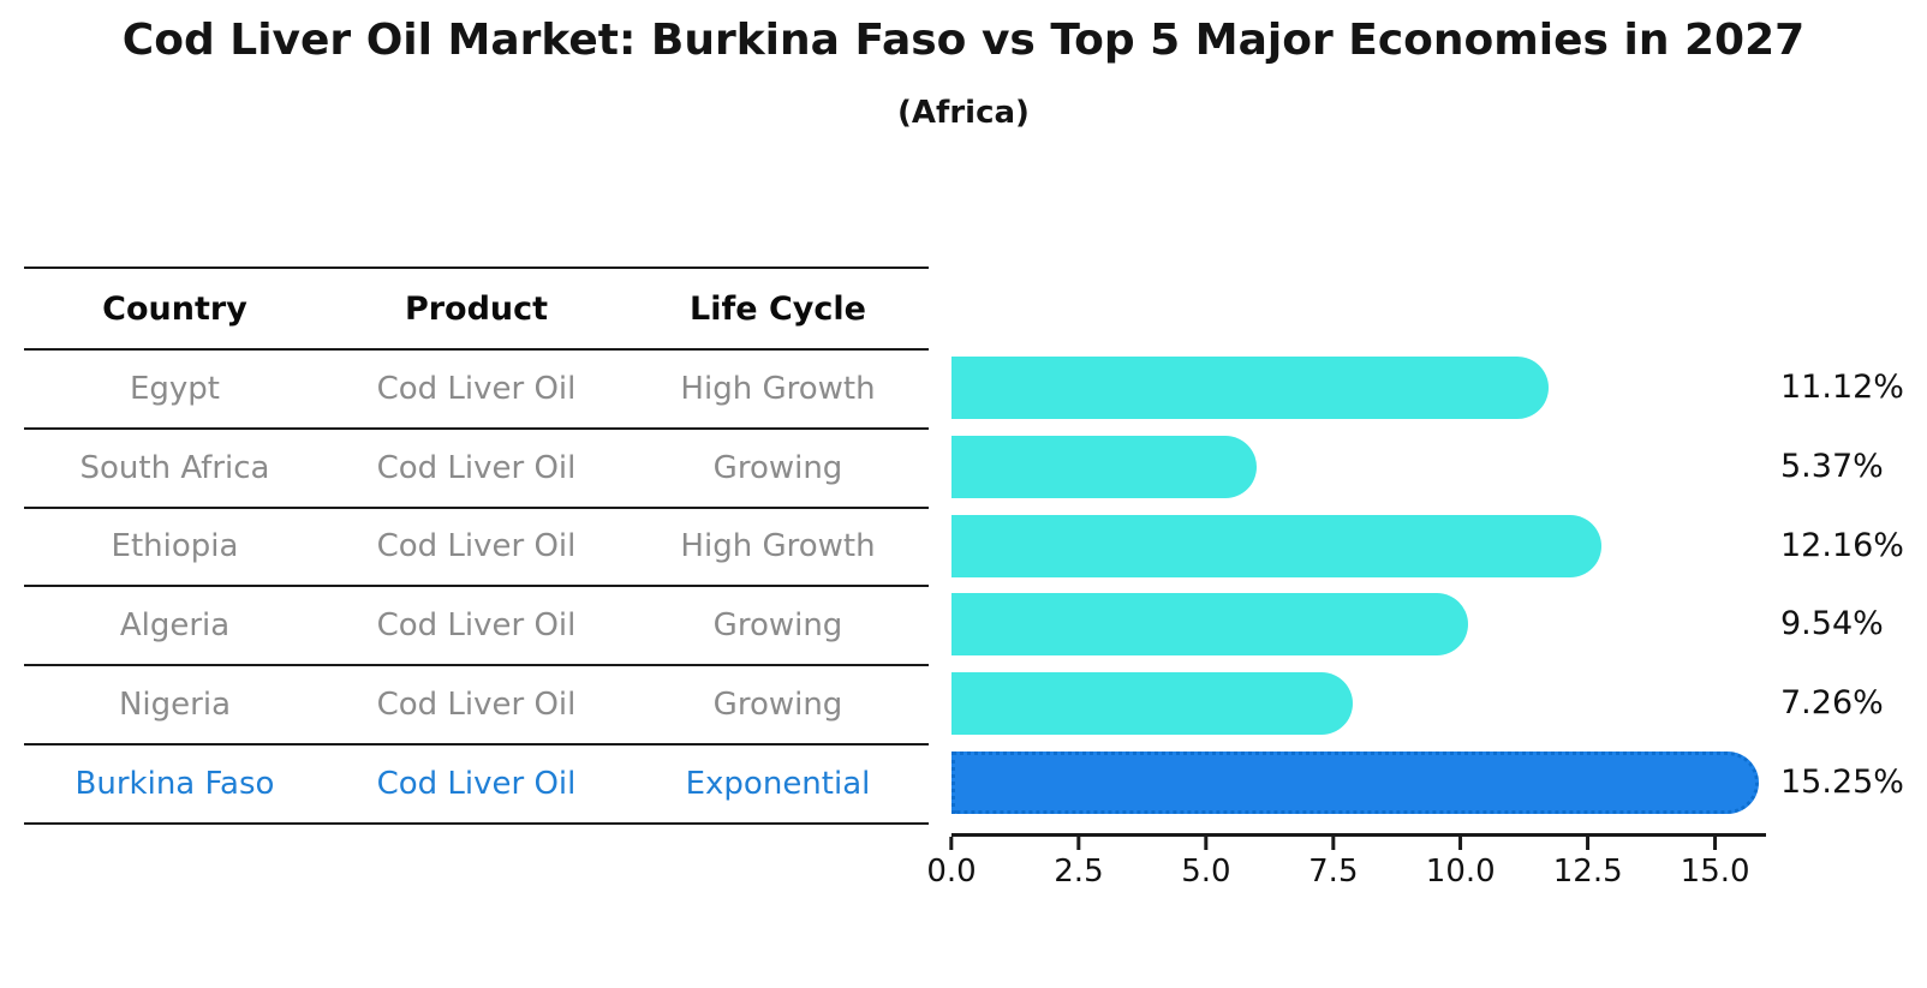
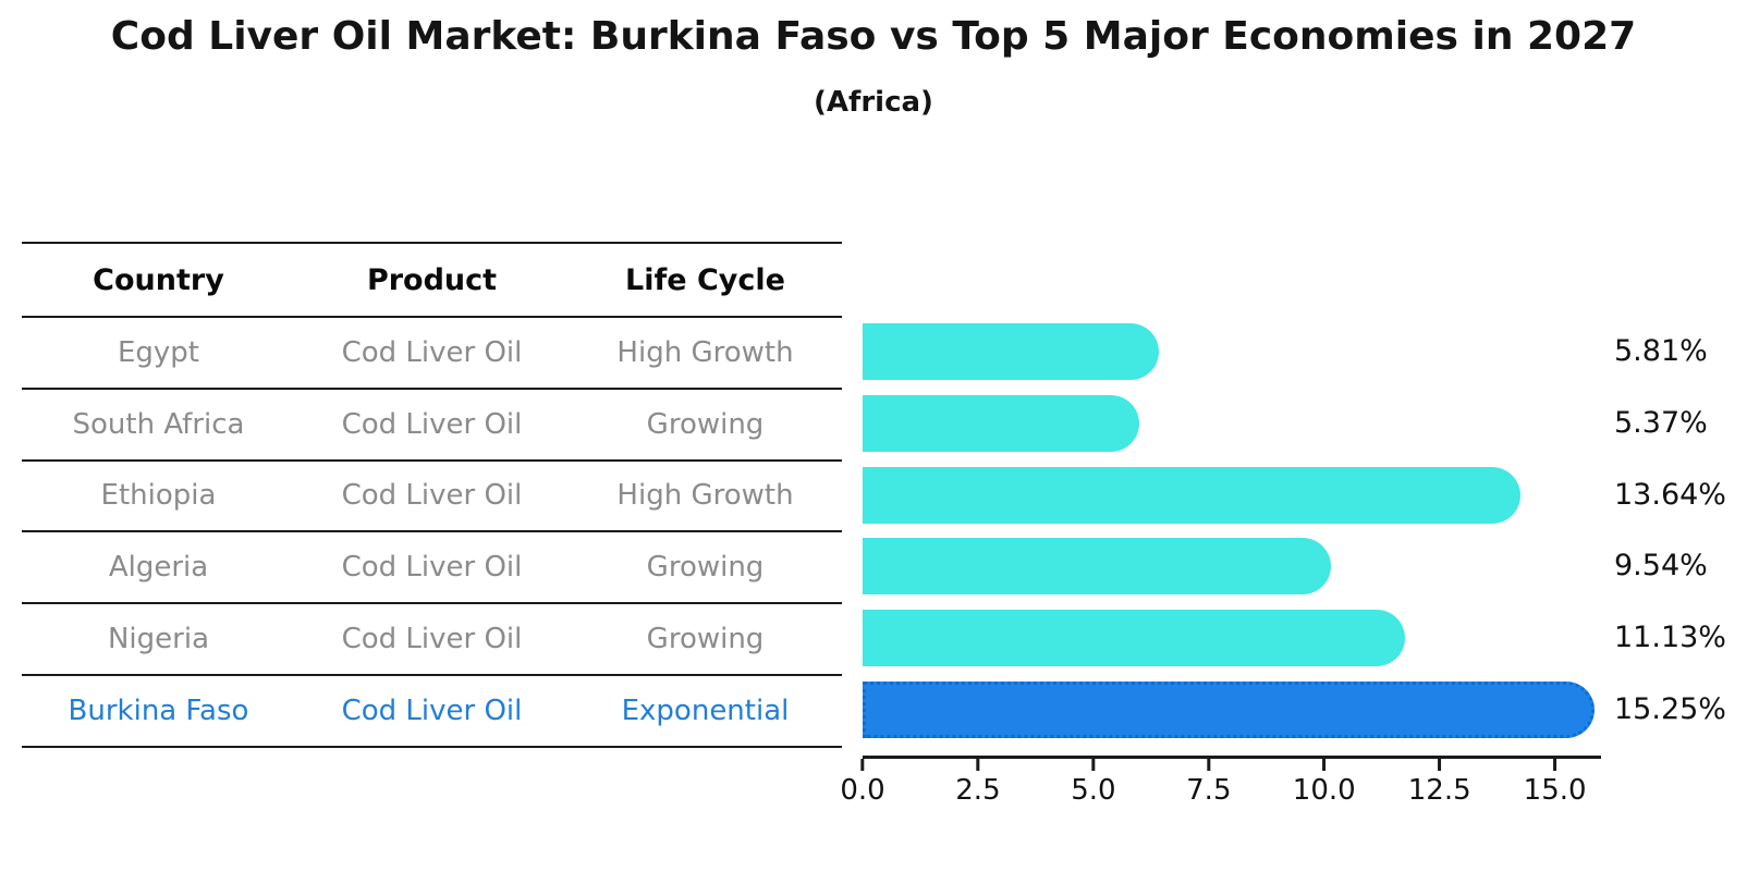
Egypt: 11.12% -> 5.81%
Ethiopia: 12.16% -> 13.64%
Nigeria: 7.26% -> 11.13%
